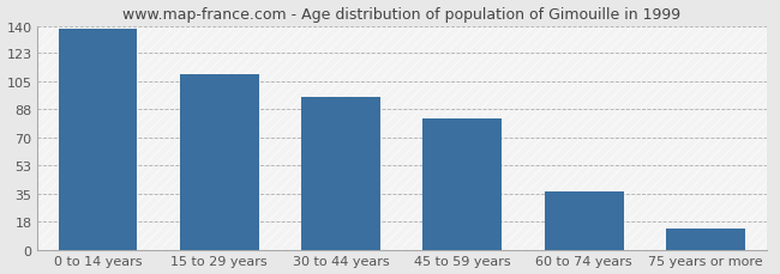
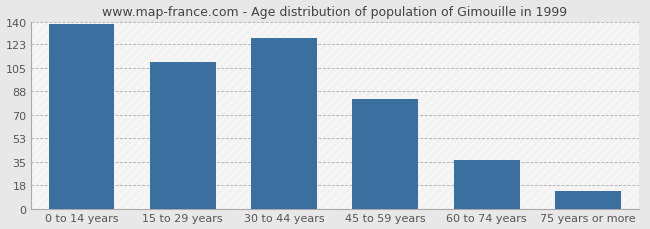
30 to 44 years: 96 -> 128
